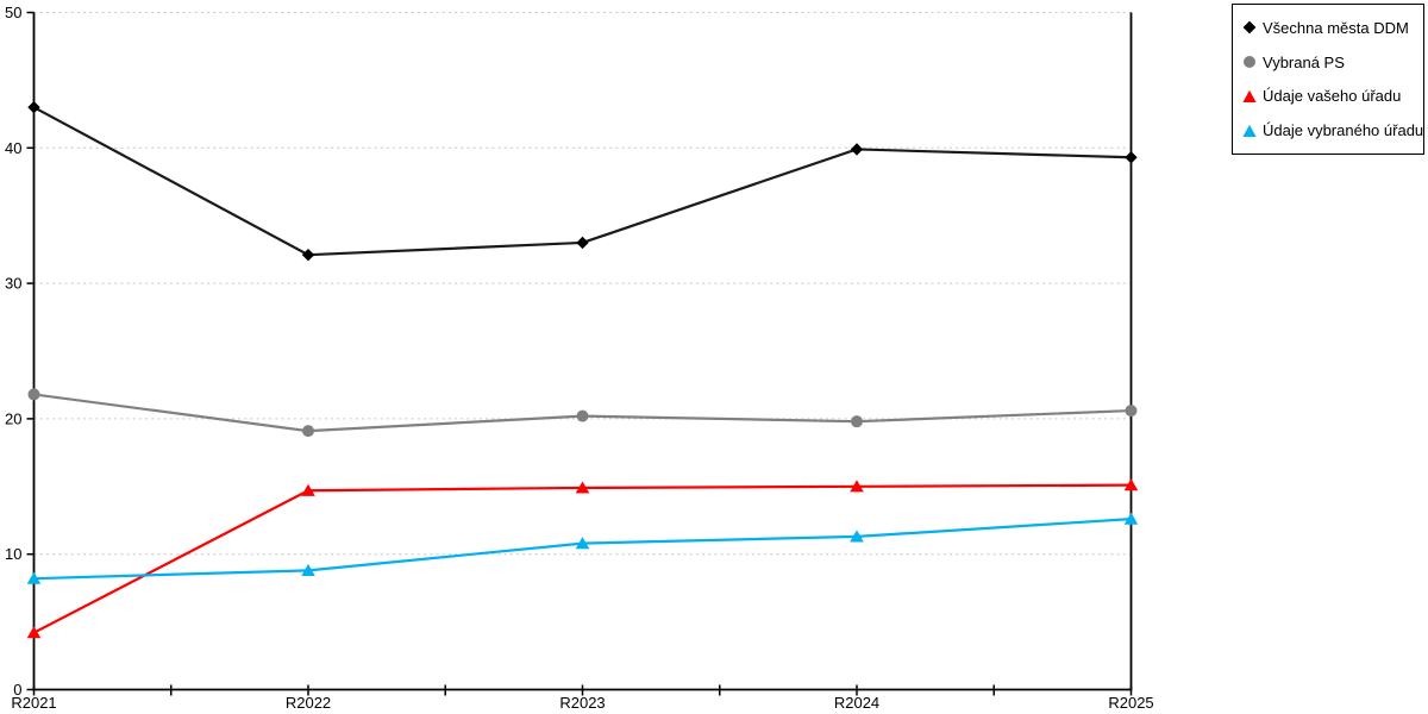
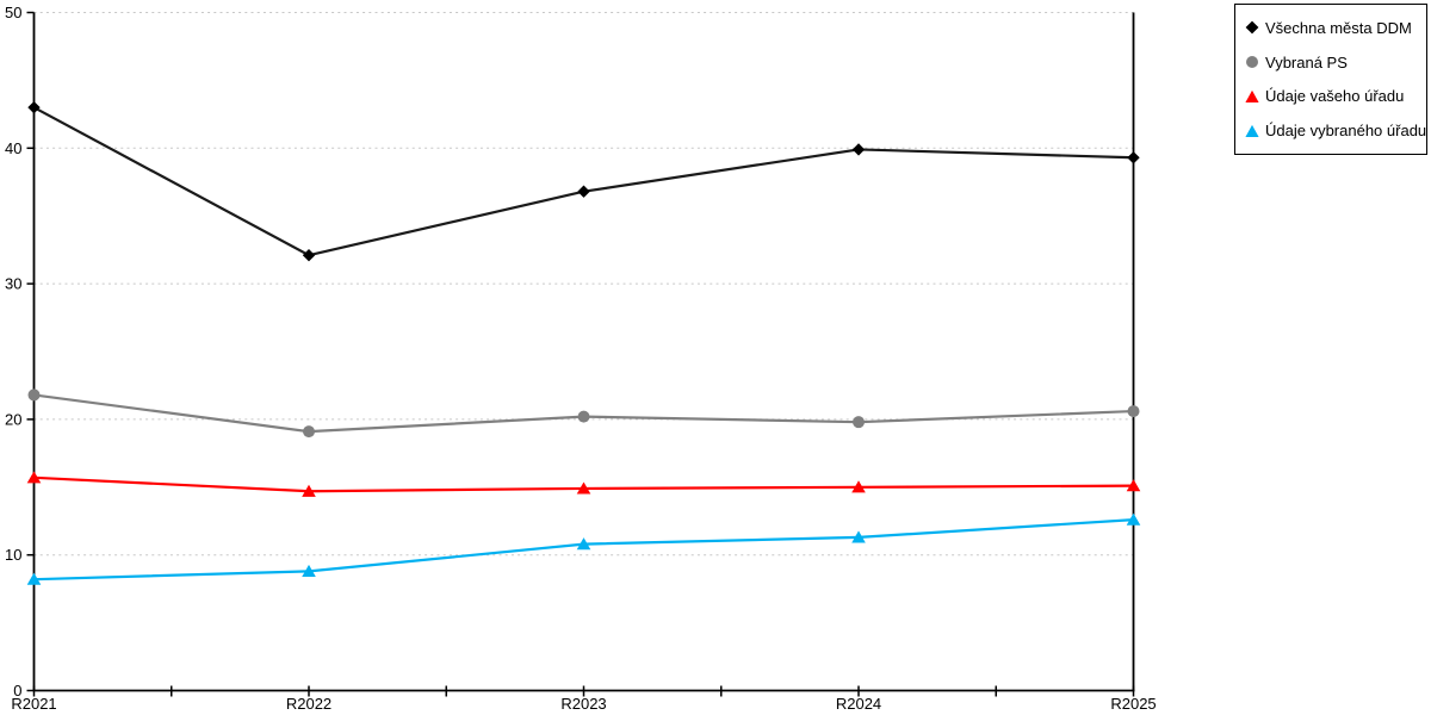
Údaje vašeho úřadu/R2021: 4.2 -> 15.7
Všechna města DDM/R2023: 33.0 -> 36.8
